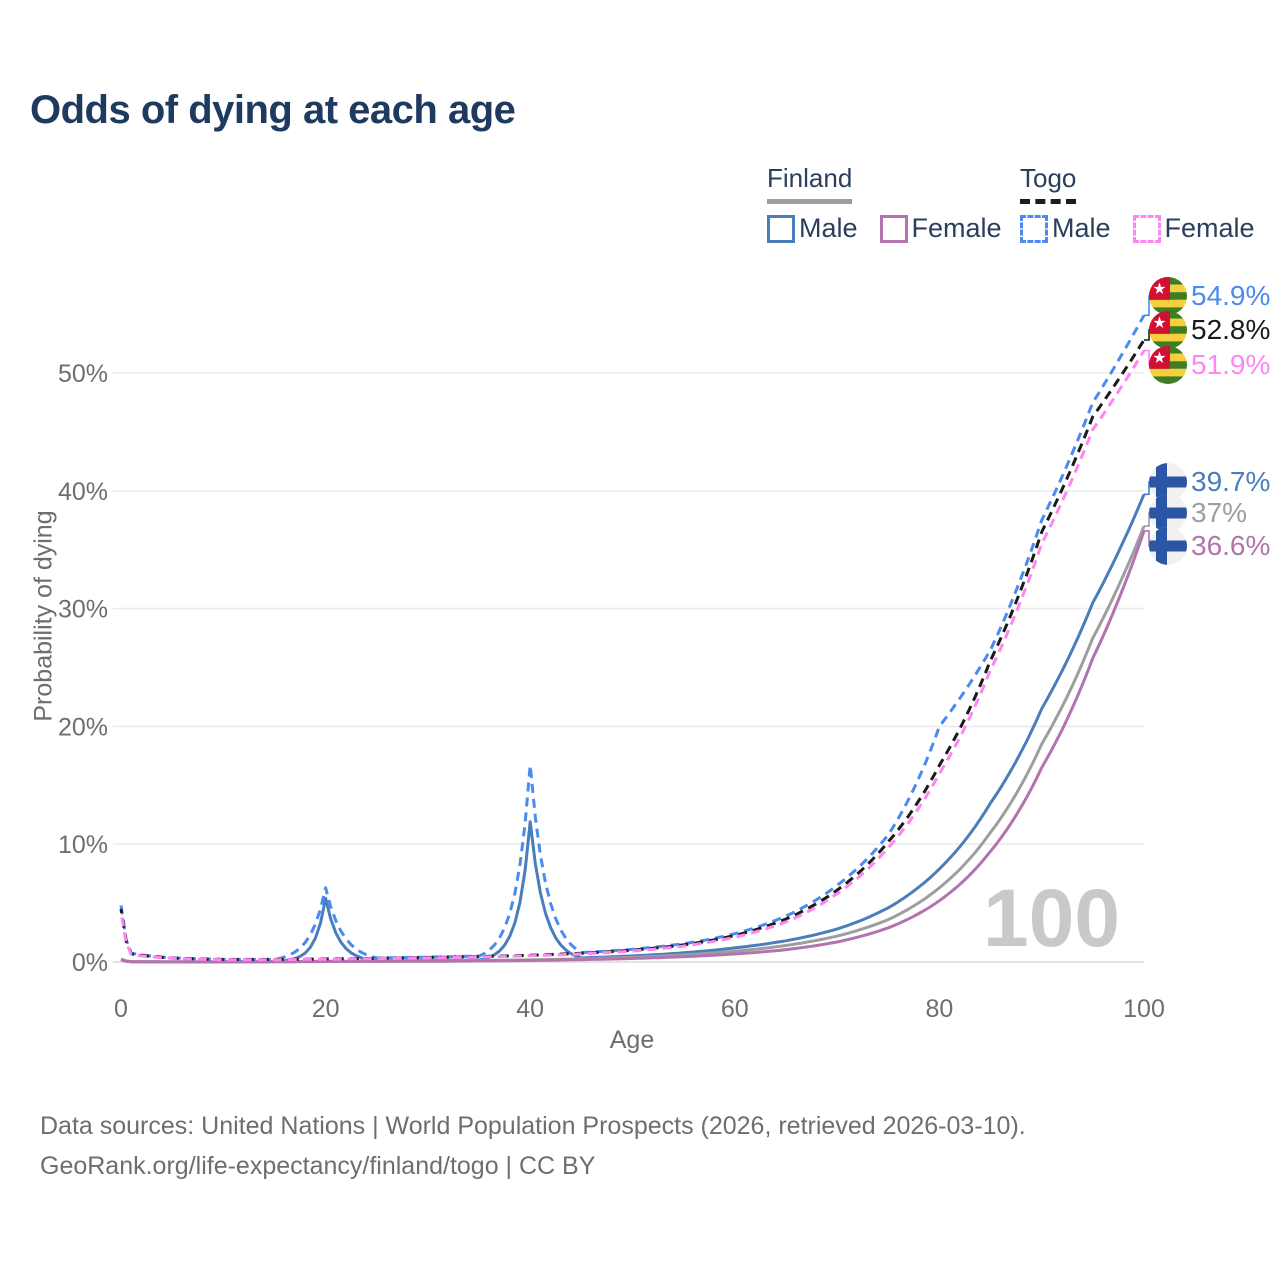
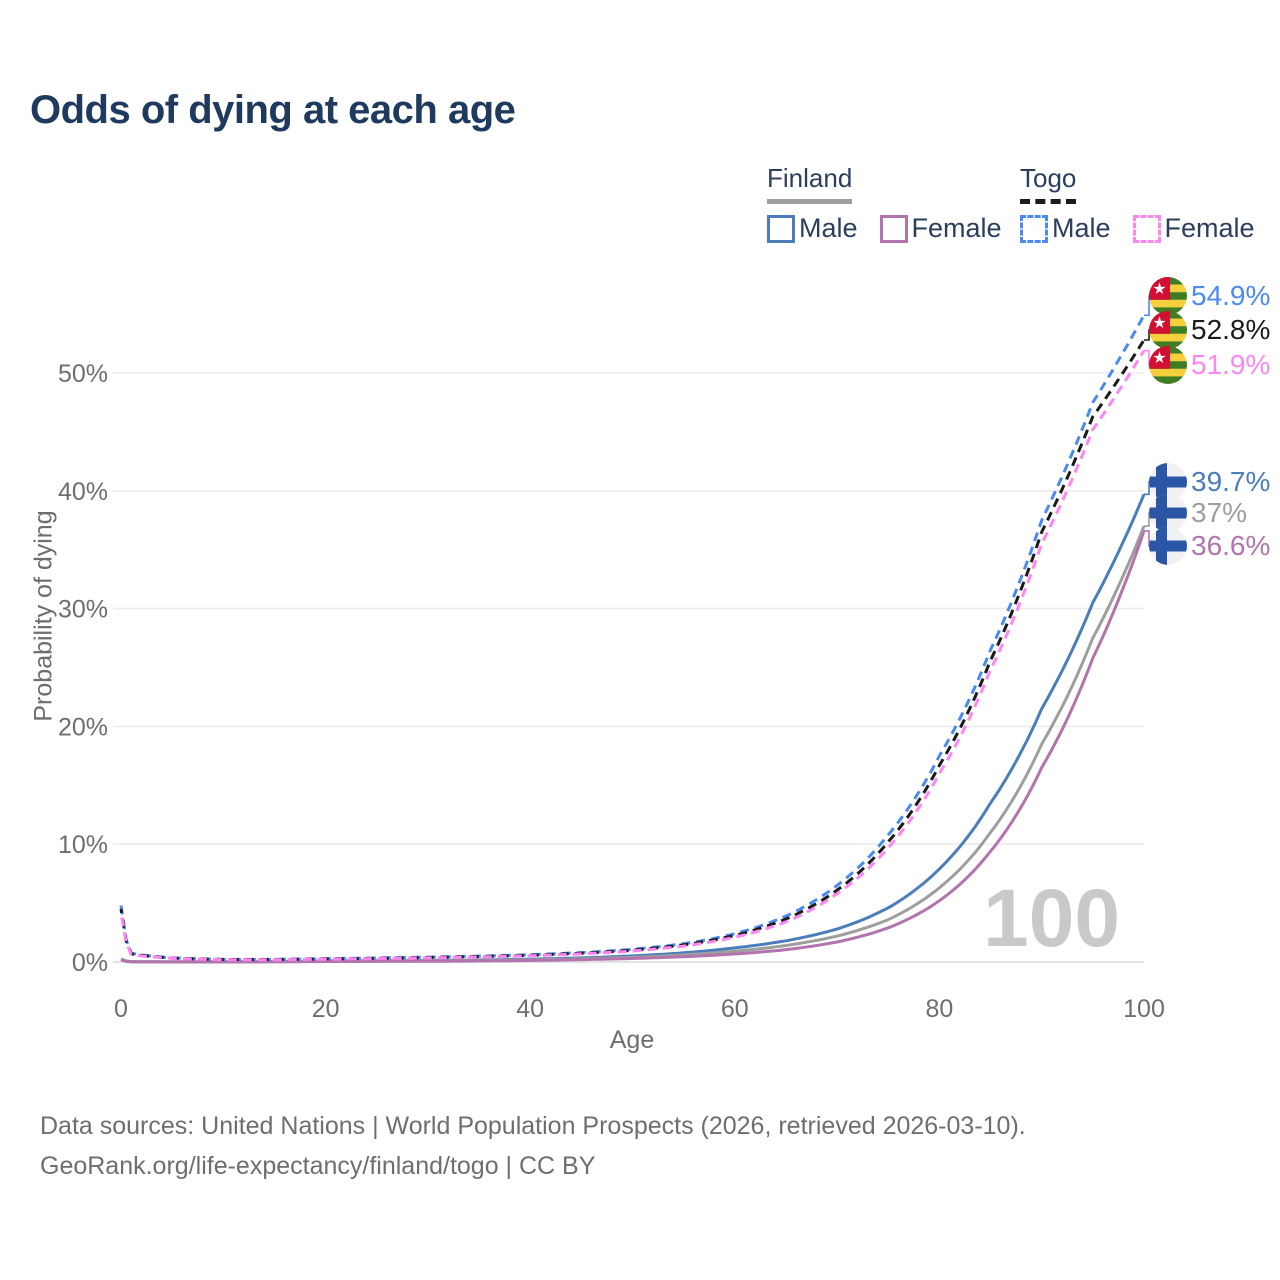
Finland Male/20: 5.4% -> 0.1%
Togo Male/20: 6.3% -> 0.3%
Finland Male/40: 11.9% -> 0.2%
Togo Male/40: 16.7% -> 0.6%
Togo Male/80: 20.0% -> 17.5%
